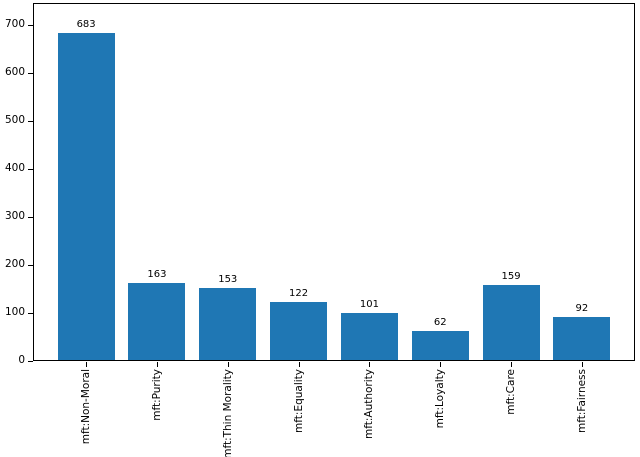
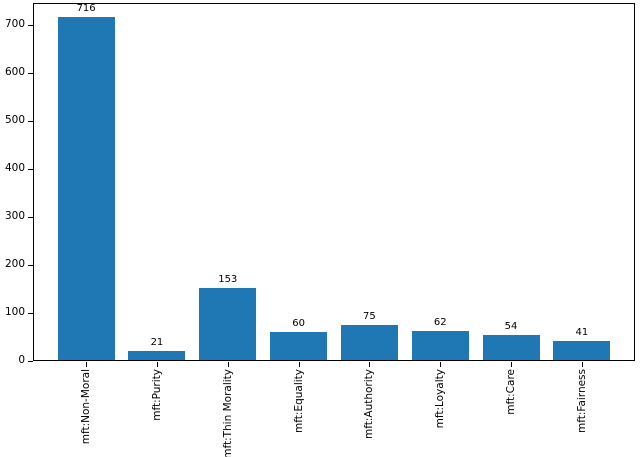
mft:Non-Moral: 683 -> 716
mft:Purity: 163 -> 21
mft:Equality: 122 -> 60
mft:Authority: 101 -> 75
mft:Care: 159 -> 54
mft:Fairness: 92 -> 41
